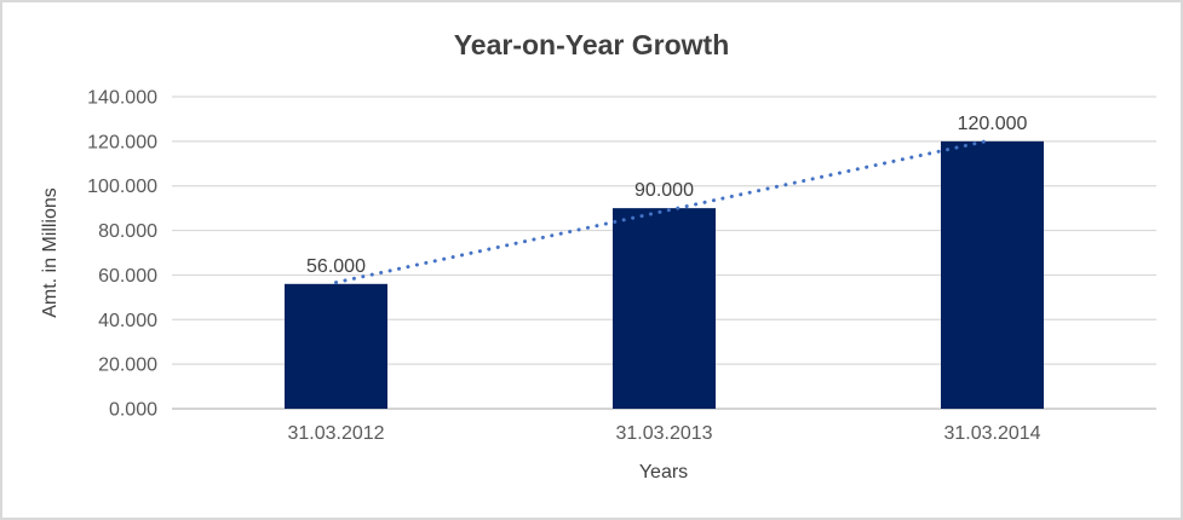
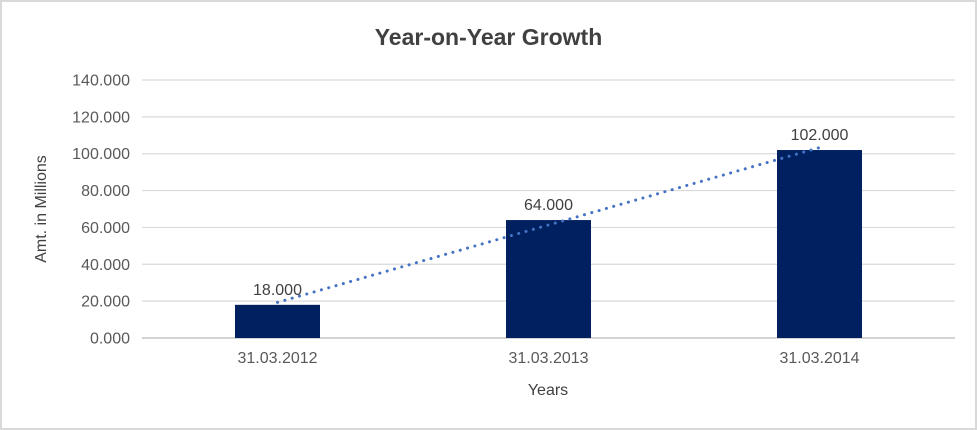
31.03.2012: 56.000 -> 18.000
31.03.2013: 90.000 -> 64.000
31.03.2014: 120.000 -> 102.000
